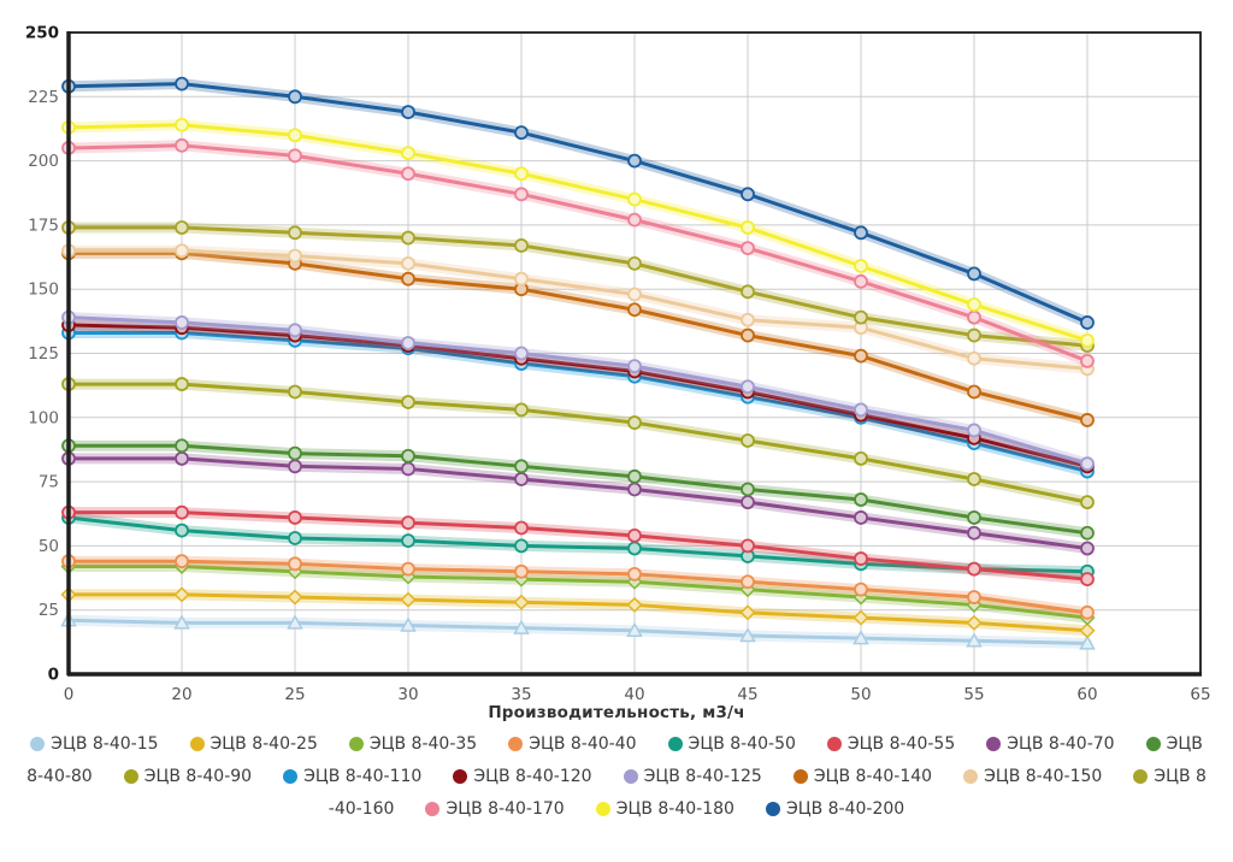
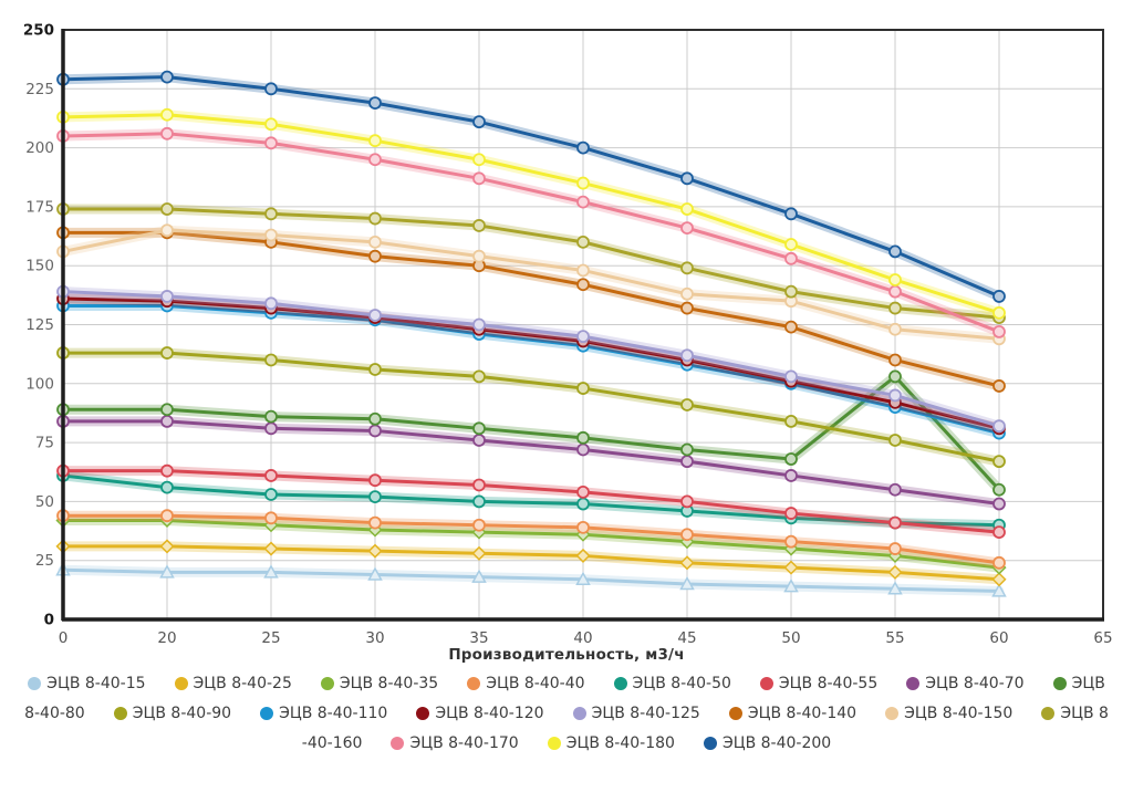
ЭЦВ 8-40-150/0: 165 -> 156
ЭЦВ 8-40-80/55: 61 -> 103
